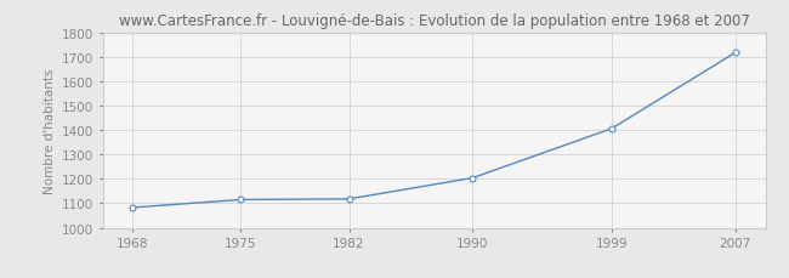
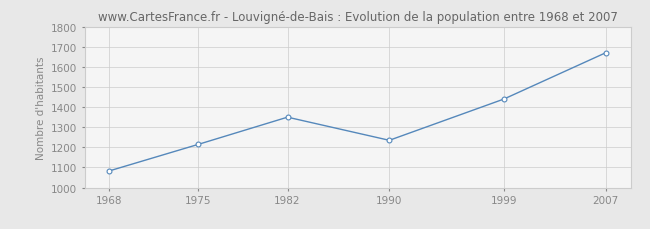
1975: 1115 -> 1215
1982: 1118 -> 1350
1990: 1204 -> 1235
1999: 1406 -> 1440
2007: 1717 -> 1670
